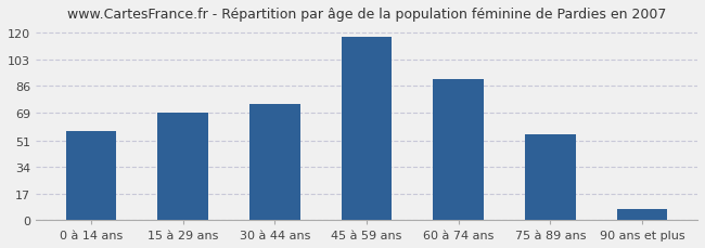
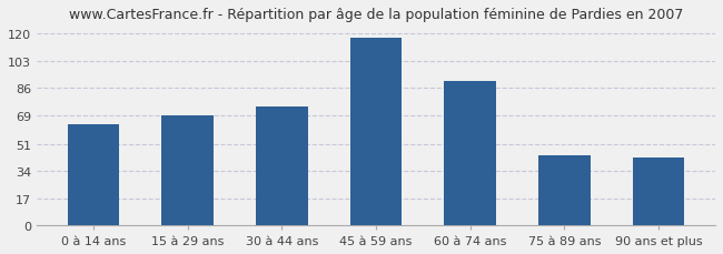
0 à 14 ans: 57 -> 63
75 à 89 ans: 55 -> 44
90 ans et plus: 7 -> 42
